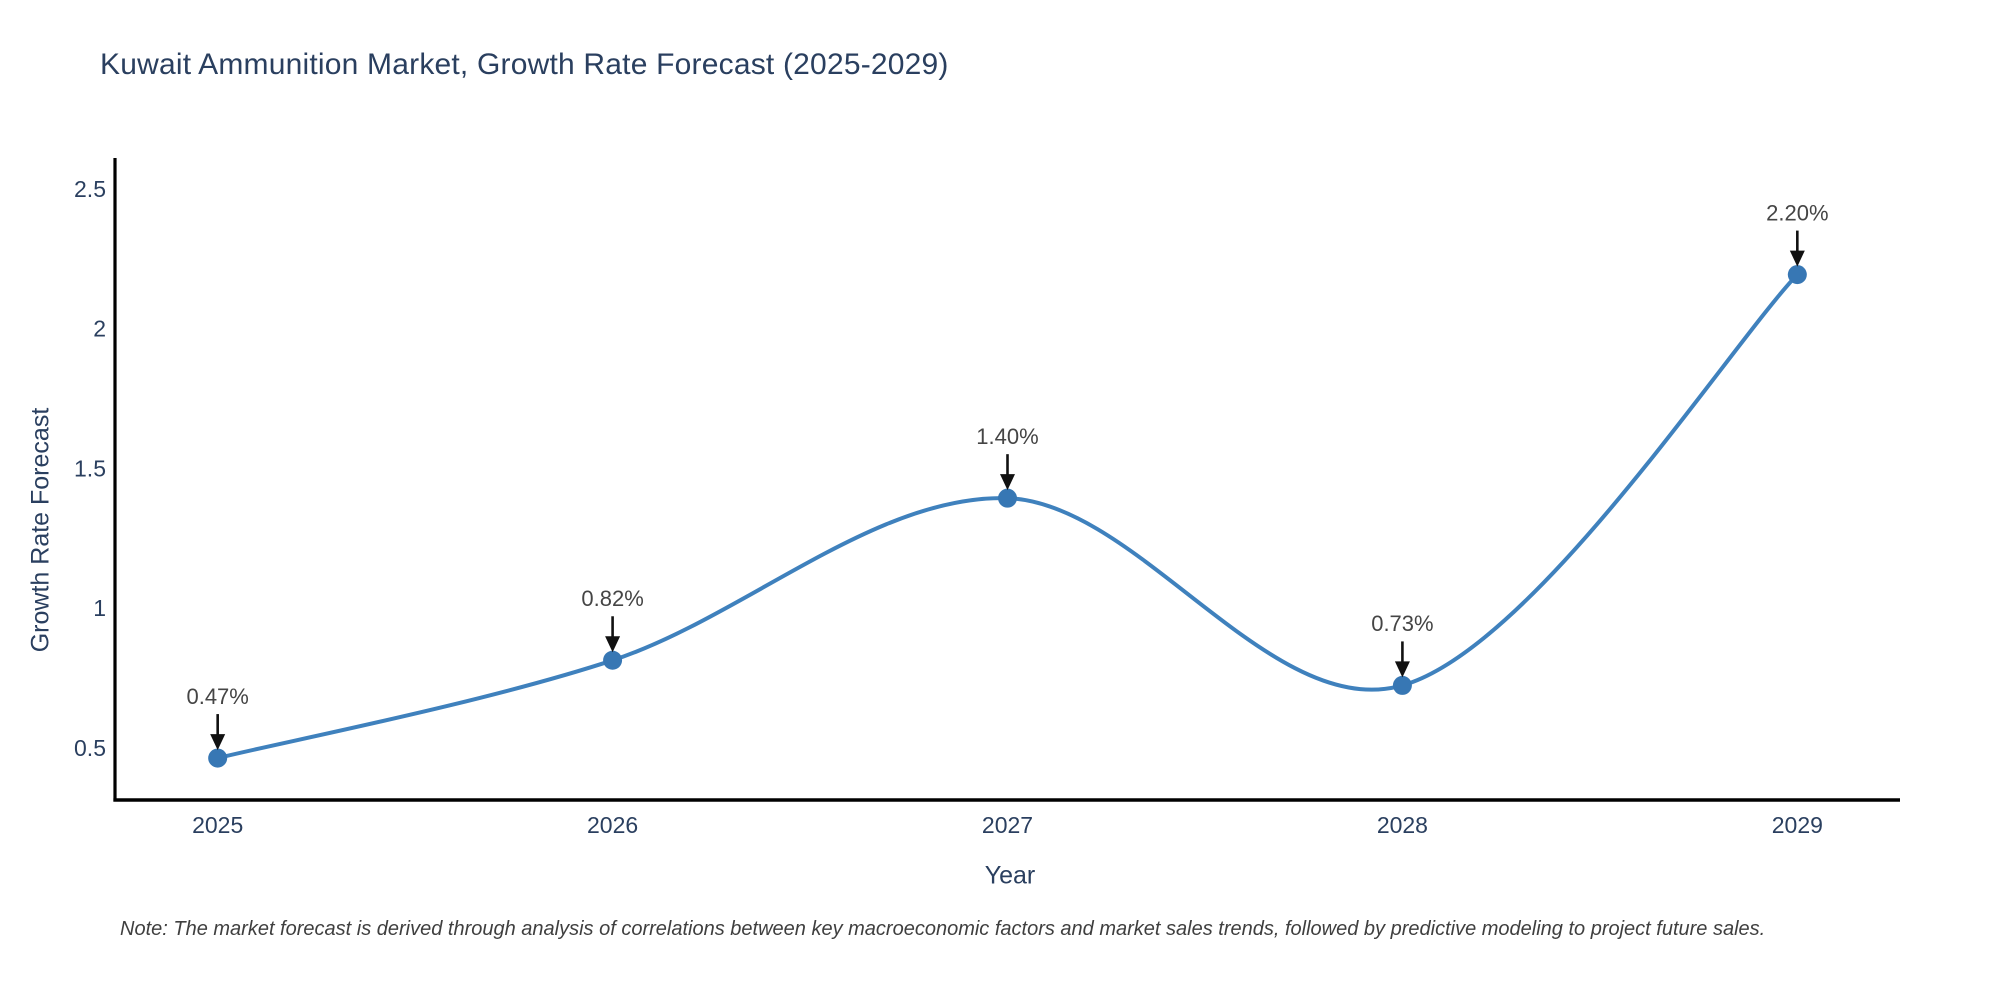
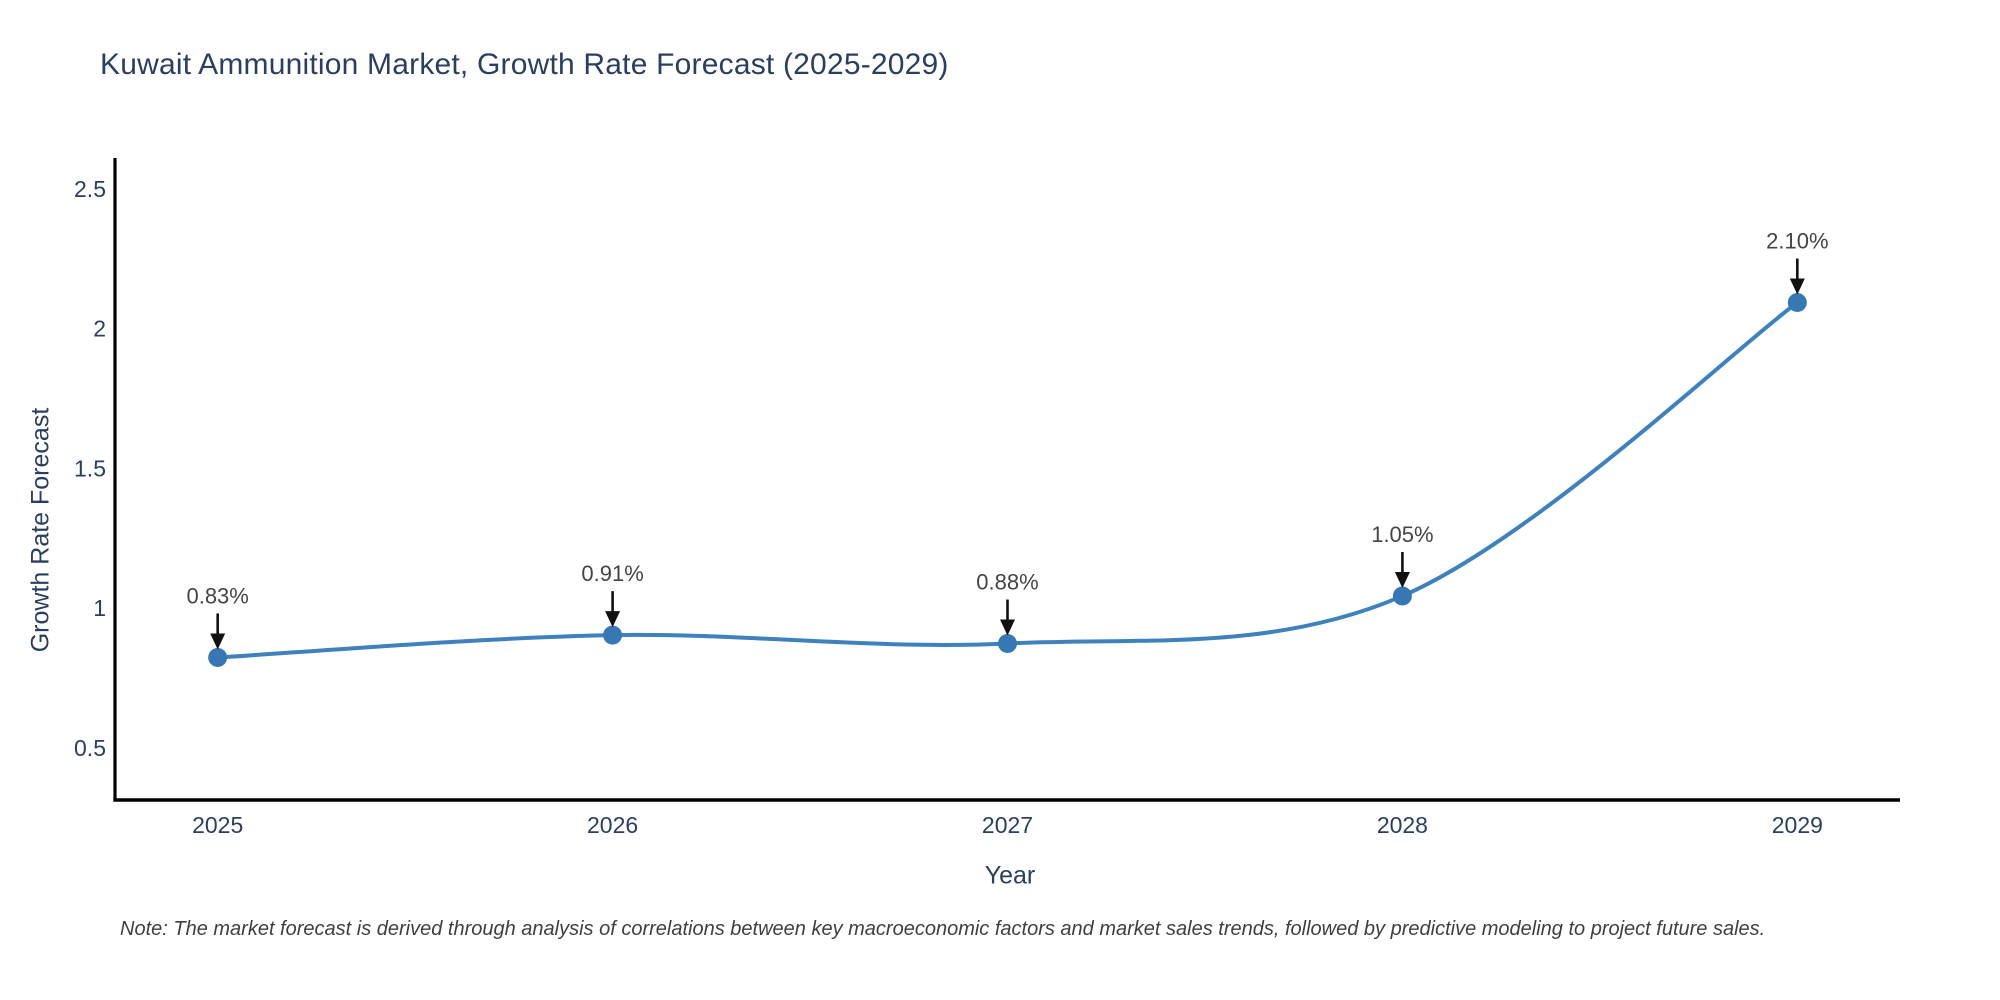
2025: 0.47% -> 0.83%
2026: 0.82% -> 0.91%
2027: 1.40% -> 0.88%
2028: 0.73% -> 1.05%
2029: 2.20% -> 2.10%
